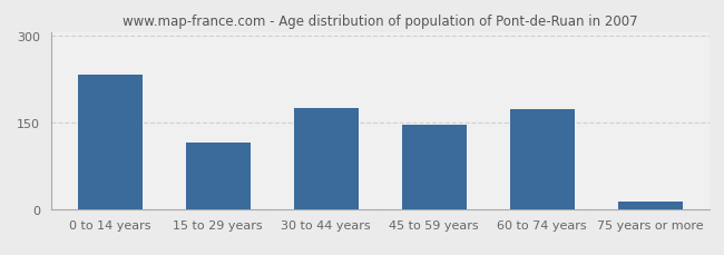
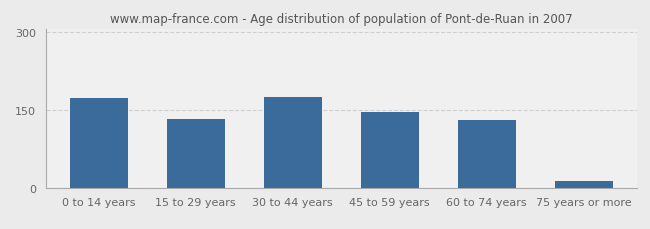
0 to 14 years: 232 -> 172
15 to 29 years: 114 -> 132
60 to 74 years: 172 -> 130
